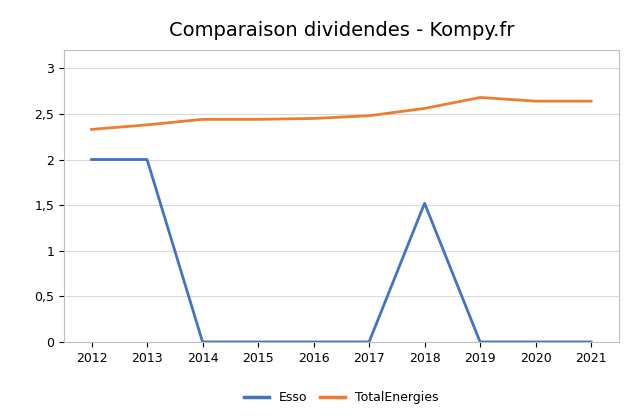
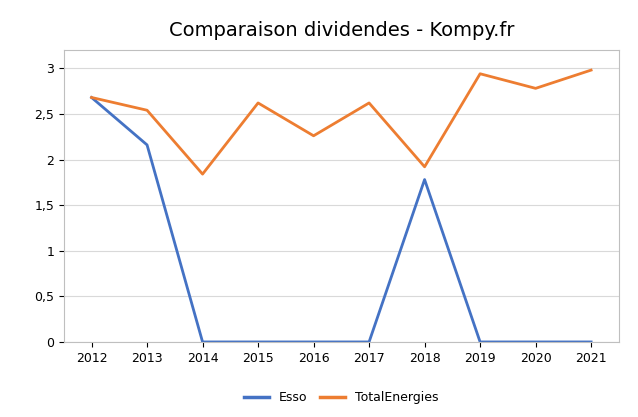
Esso/2012: 2,00 -> 2,68
TotalEnergies/2012: 2,33 -> 2,68
Esso/2013: 2,00 -> 2,16
TotalEnergies/2013: 2,38 -> 2,54
TotalEnergies/2014: 2,44 -> 1,84
TotalEnergies/2015: 2,44 -> 2,62
TotalEnergies/2016: 2,45 -> 2,26
TotalEnergies/2017: 2,48 -> 2,62
Esso/2018: 1,52 -> 1,78
TotalEnergies/2018: 2,56 -> 1,92
TotalEnergies/2019: 2,68 -> 2,94
TotalEnergies/2020: 2,64 -> 2,78
TotalEnergies/2021: 2,64 -> 2,98
